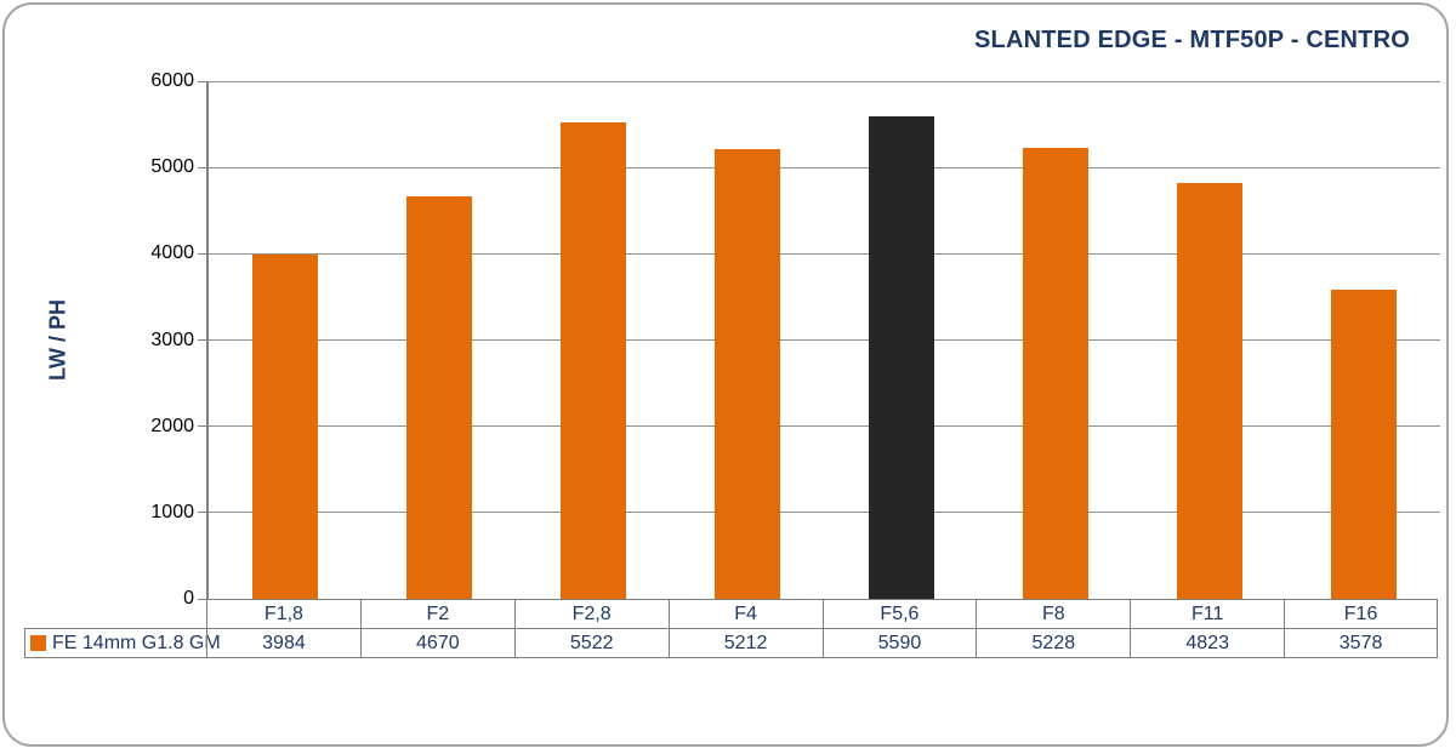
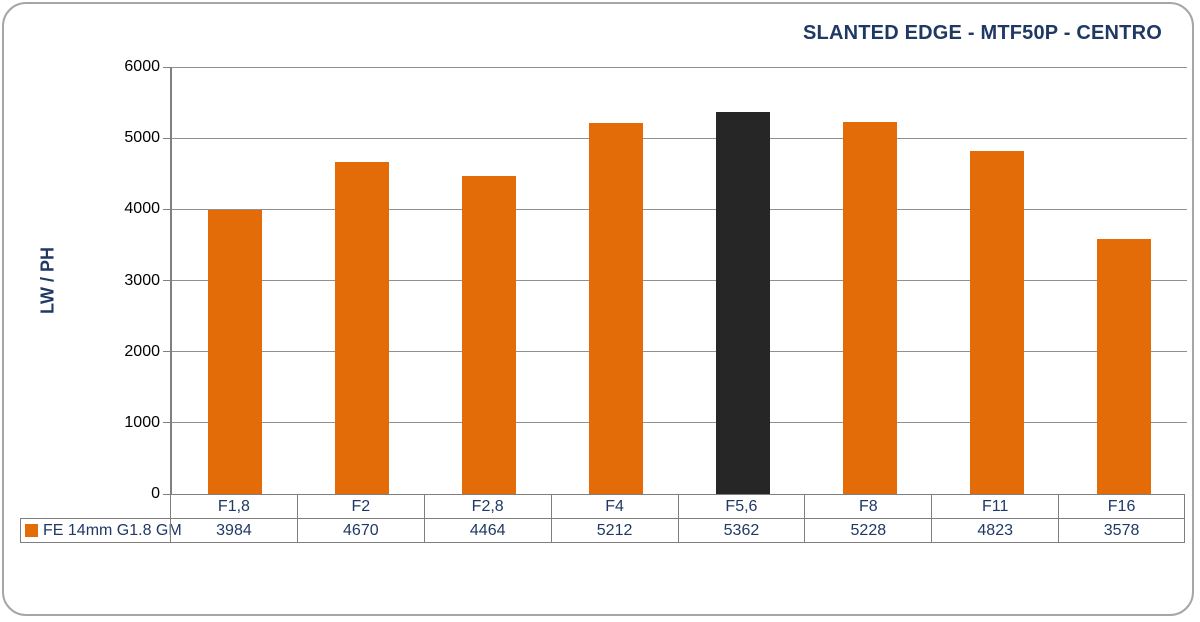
F2,8: 5522 -> 4464
F5,6: 5590 -> 5362
